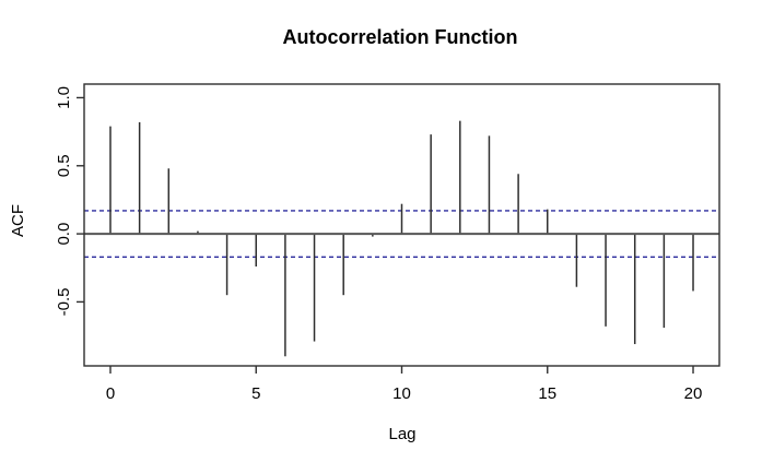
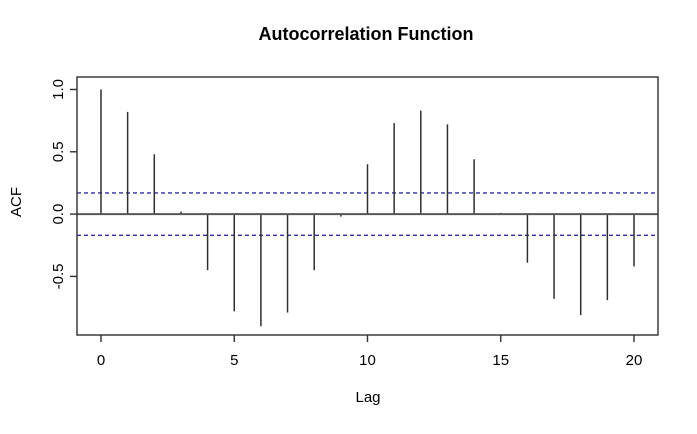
0: 0.79 -> 1.00
5: -0.24 -> -0.78
10: 0.22 -> 0.40
15: 0.18 -> 0.01
